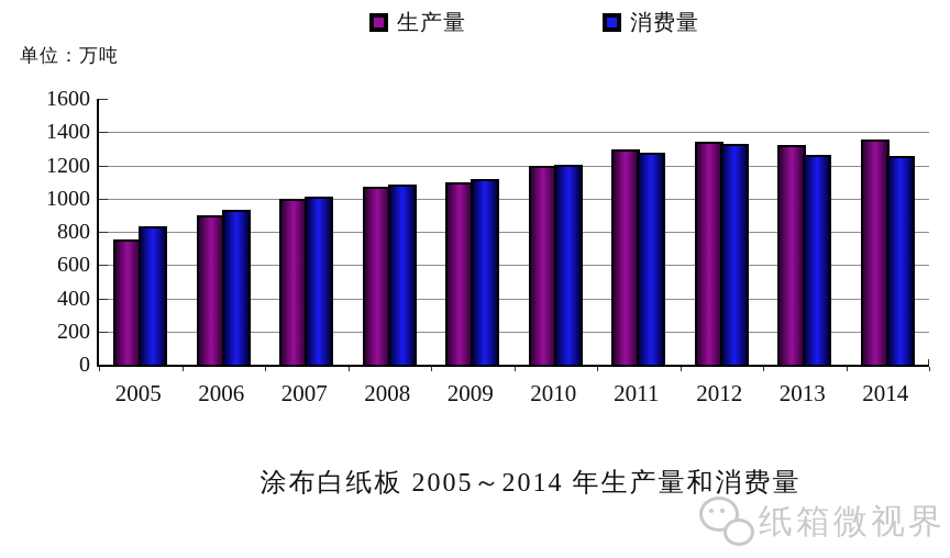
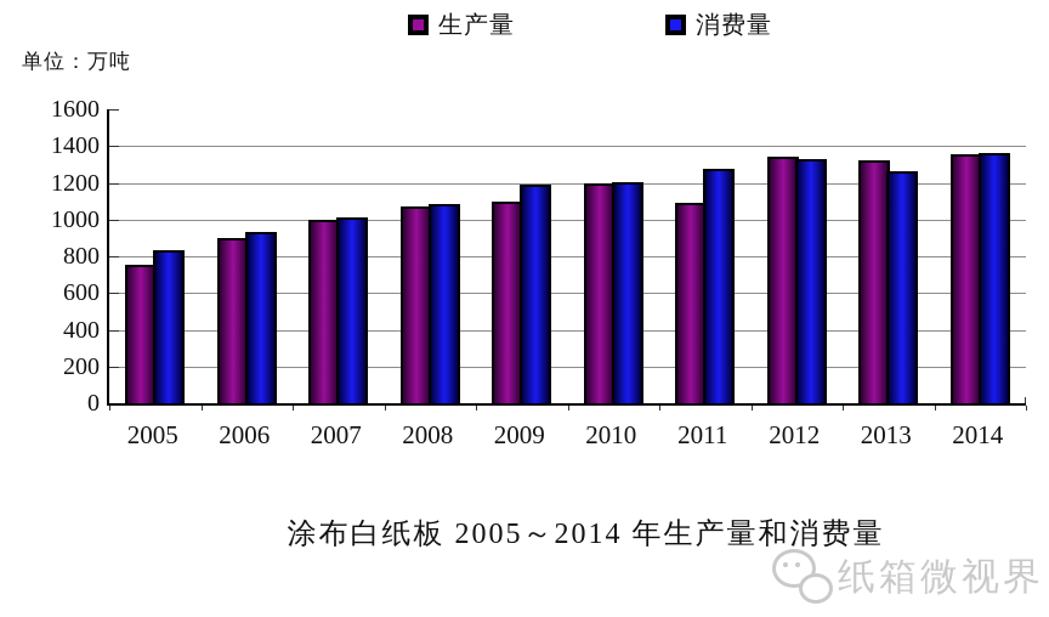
消费量/2009: 1120 -> 1190
生产量/2011: 1300 -> 1090
消费量/2014: 1260 -> 1360
